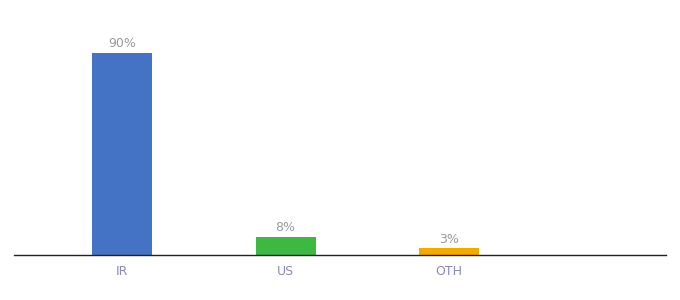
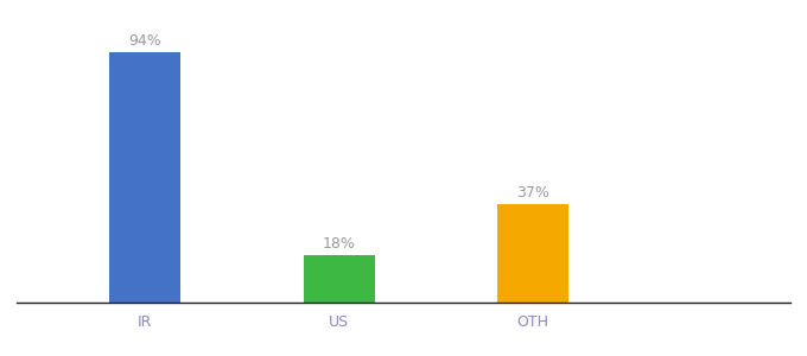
IR: 90% -> 94%
US: 8% -> 18%
OTH: 3% -> 37%
